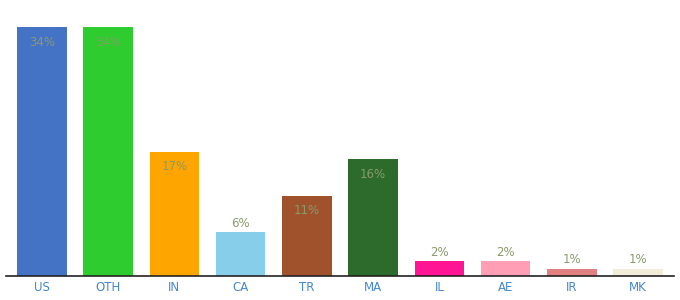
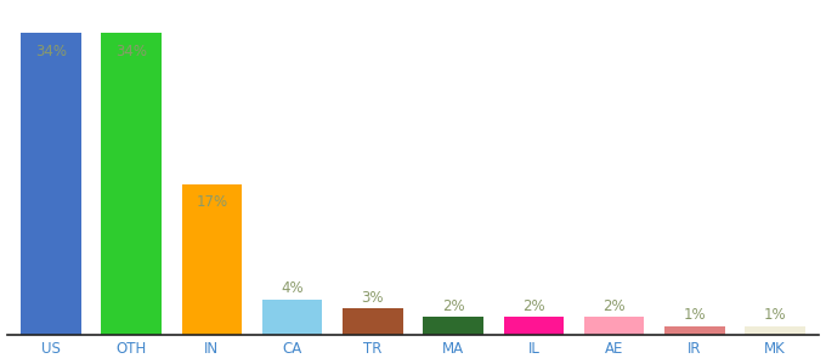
CA: 6% -> 4%
TR: 11% -> 3%
MA: 16% -> 2%
